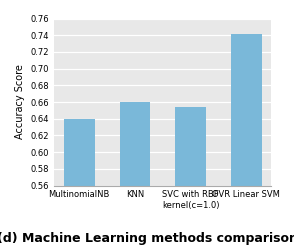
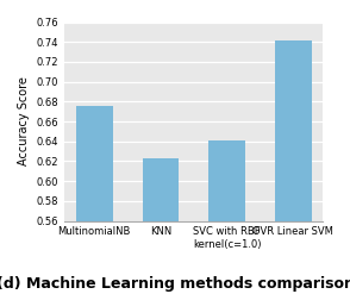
MultinomialNB: 0.640 -> 0.675
KNN: 0.660 -> 0.623
SVC with RBF kernel(c=1.0): 0.654 -> 0.641
